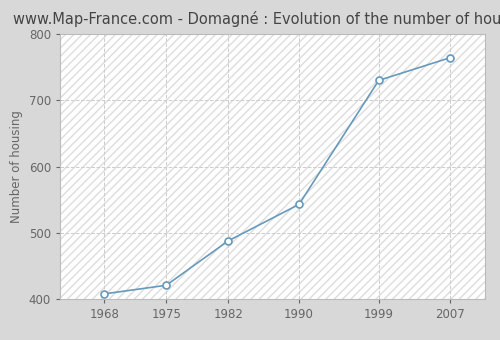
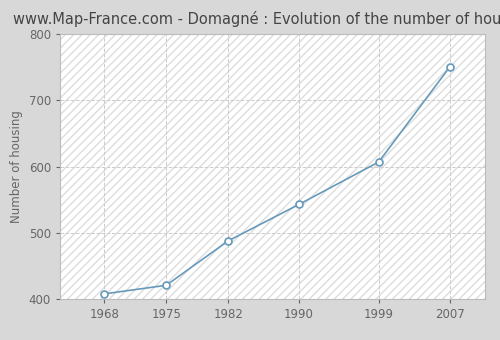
1999: 730 -> 607
2007: 764 -> 750
